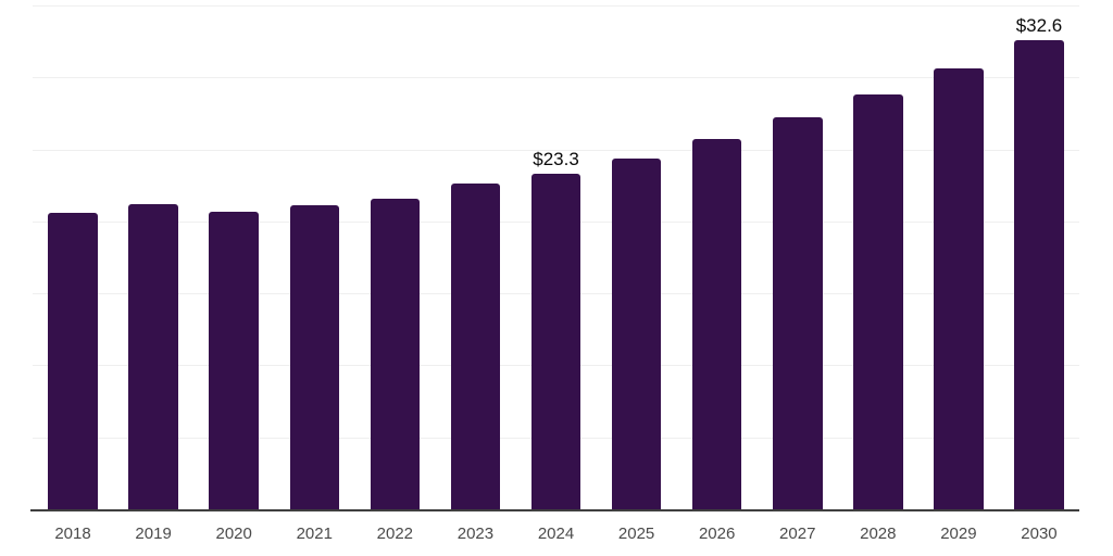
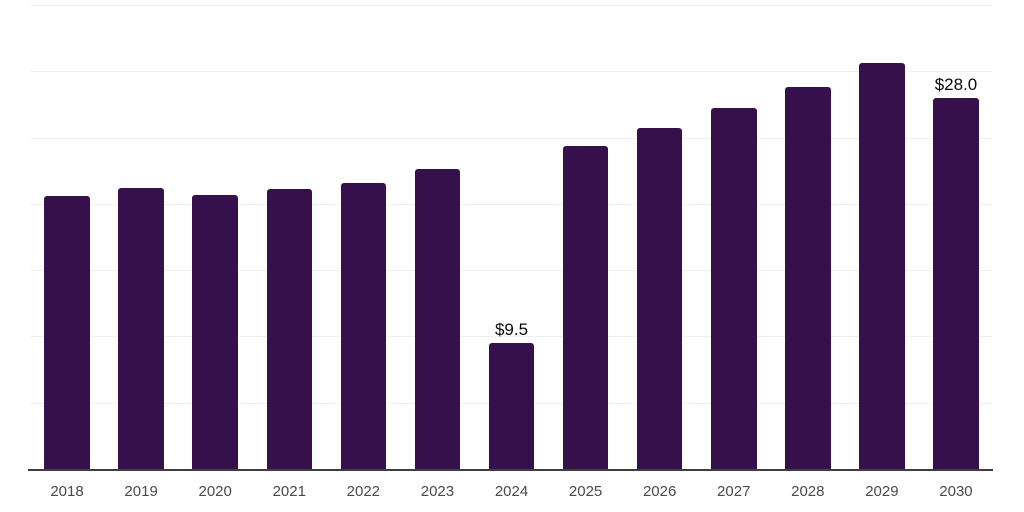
2024: $23.3 -> $9.5
2030: $32.6 -> $28.0
